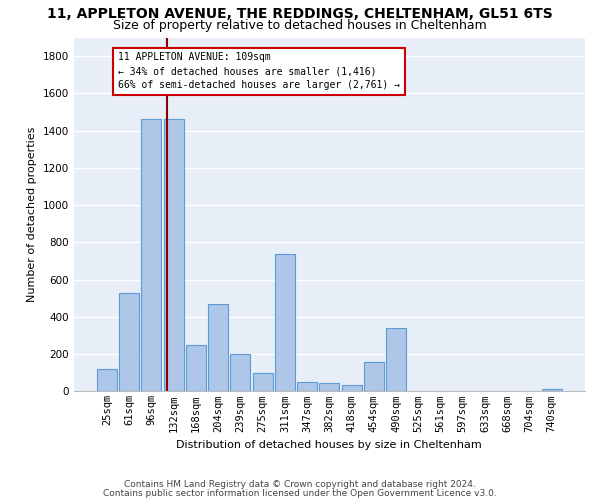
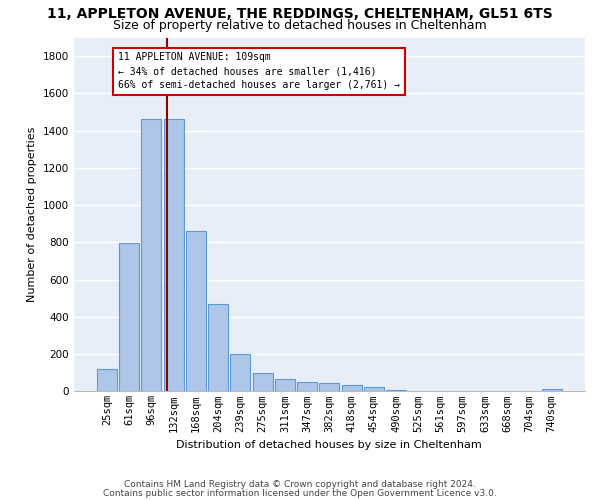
61sqm: 530 -> 800
168sqm: 250 -> 860
311sqm: 740 -> 60
454sqm: 160 -> 20
490sqm: 340 -> 10
